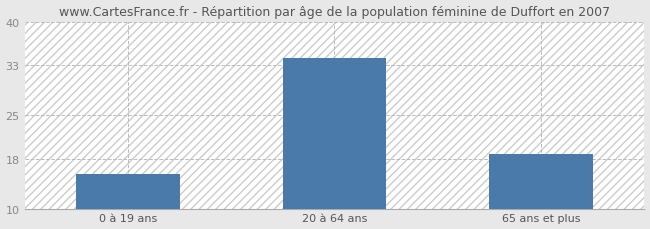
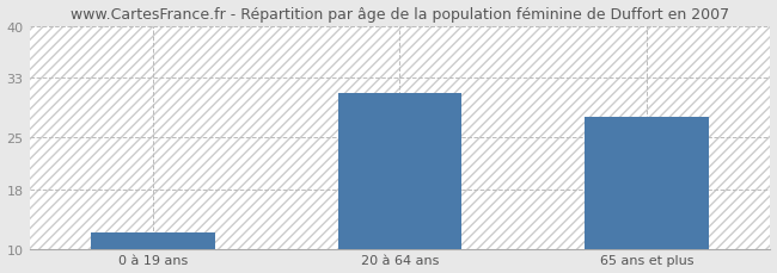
0 à 19 ans: 15.5 -> 12.2
20 à 64 ans: 34.2 -> 31.0
65 ans et plus: 18.7 -> 27.8
